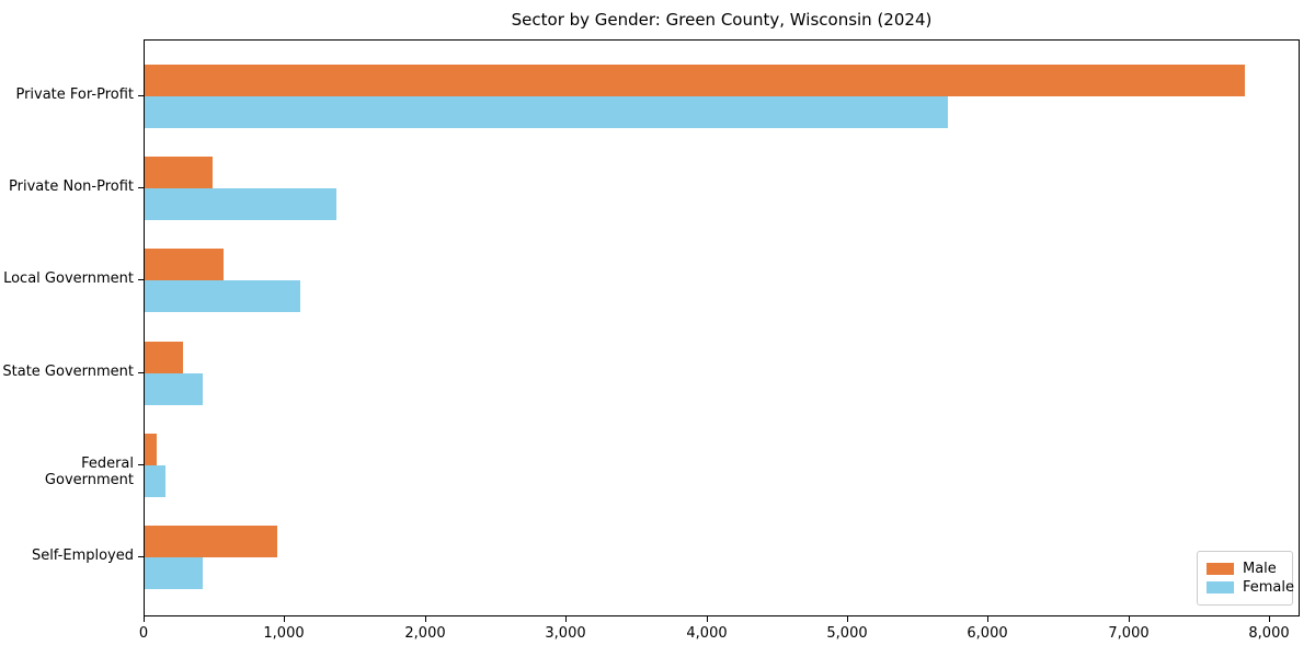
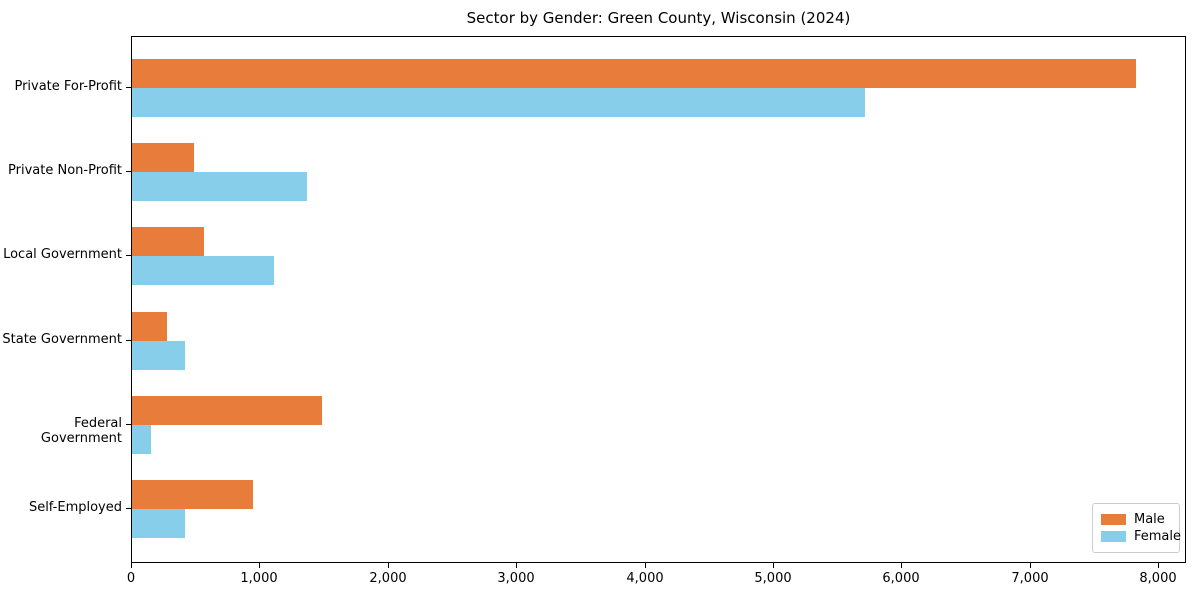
Male/Federal Government: 80 -> 1480
